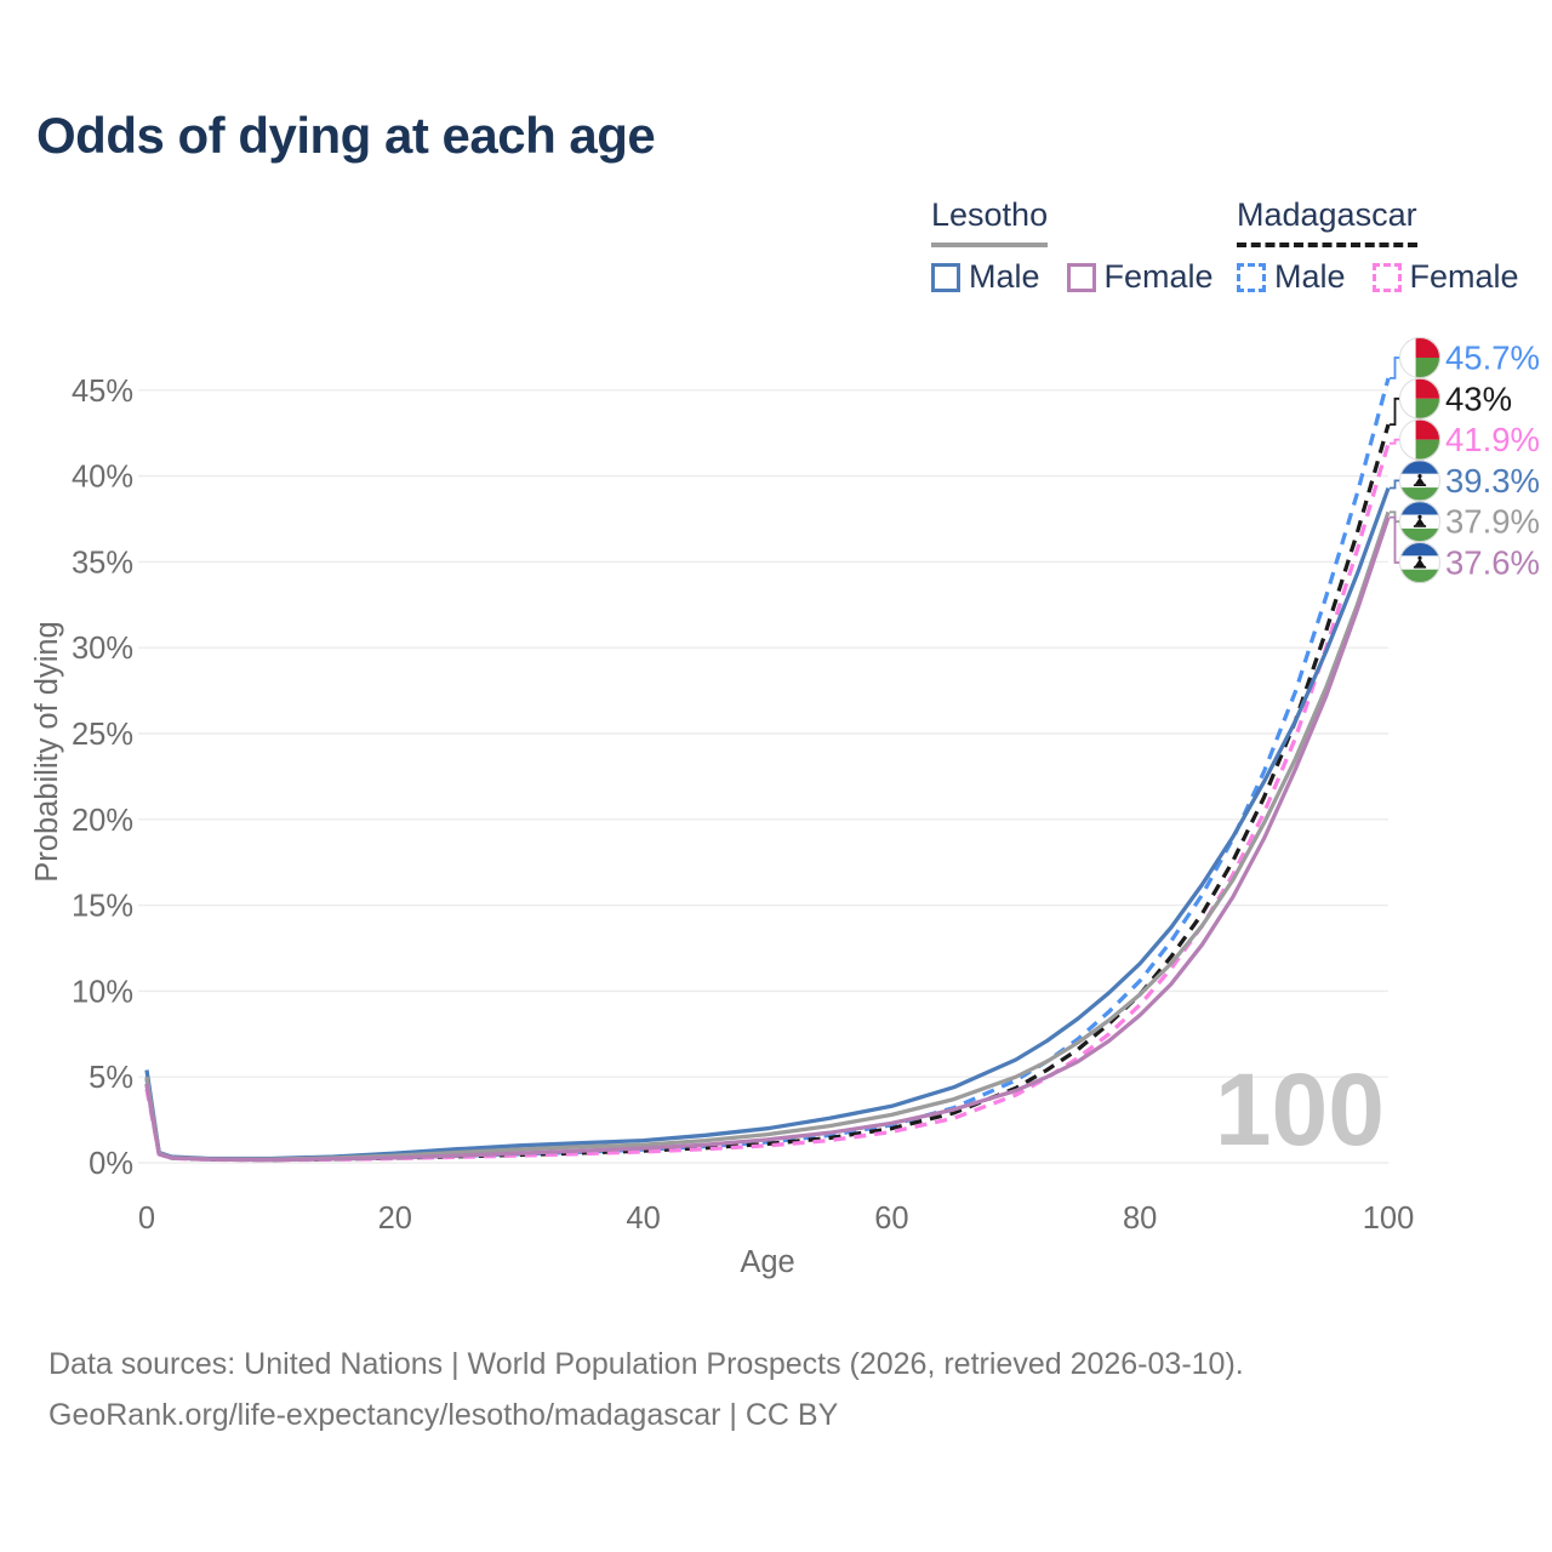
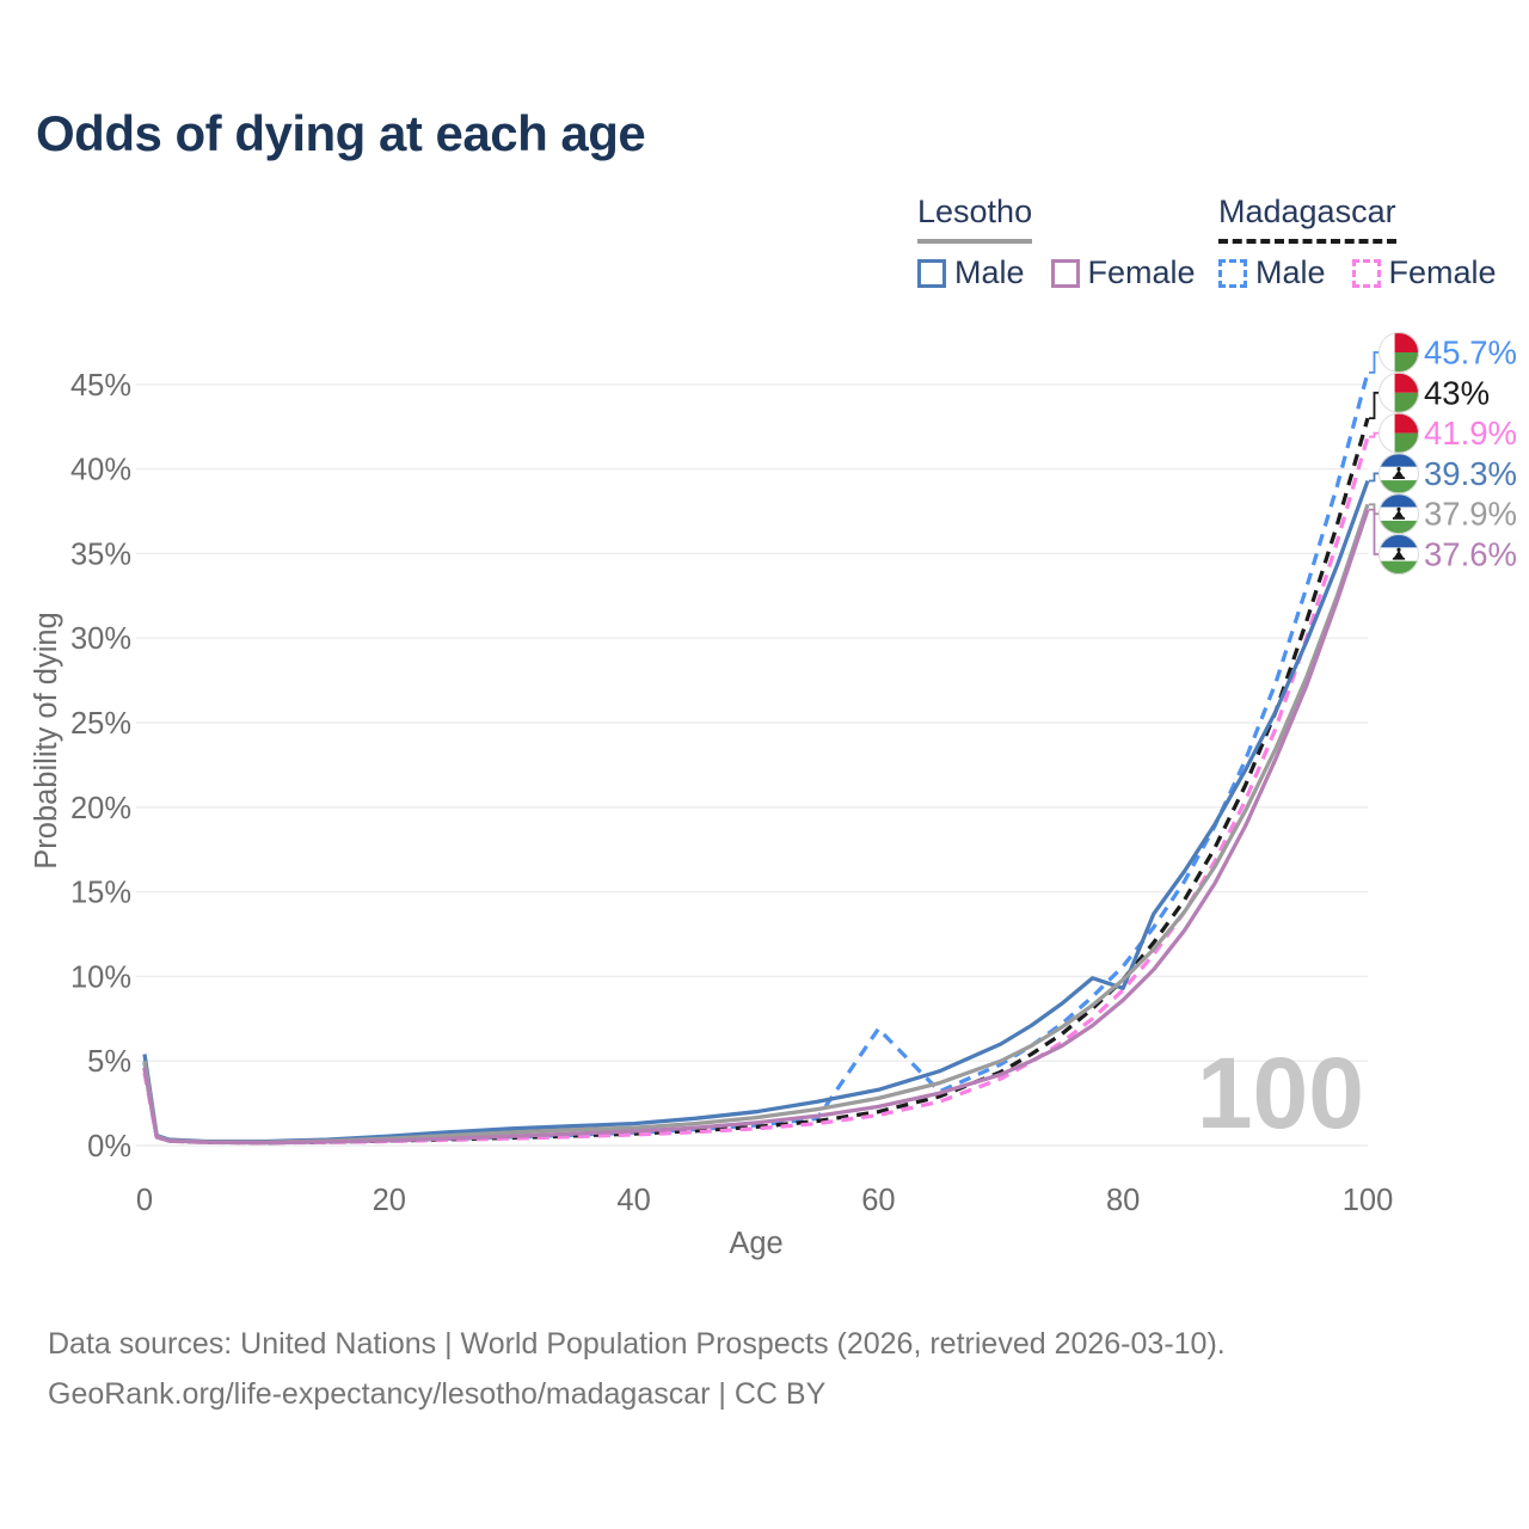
Madagascar Male/60: 2.2% -> 6.9%
Lesotho Male/80: 11.6% -> 9.3%
